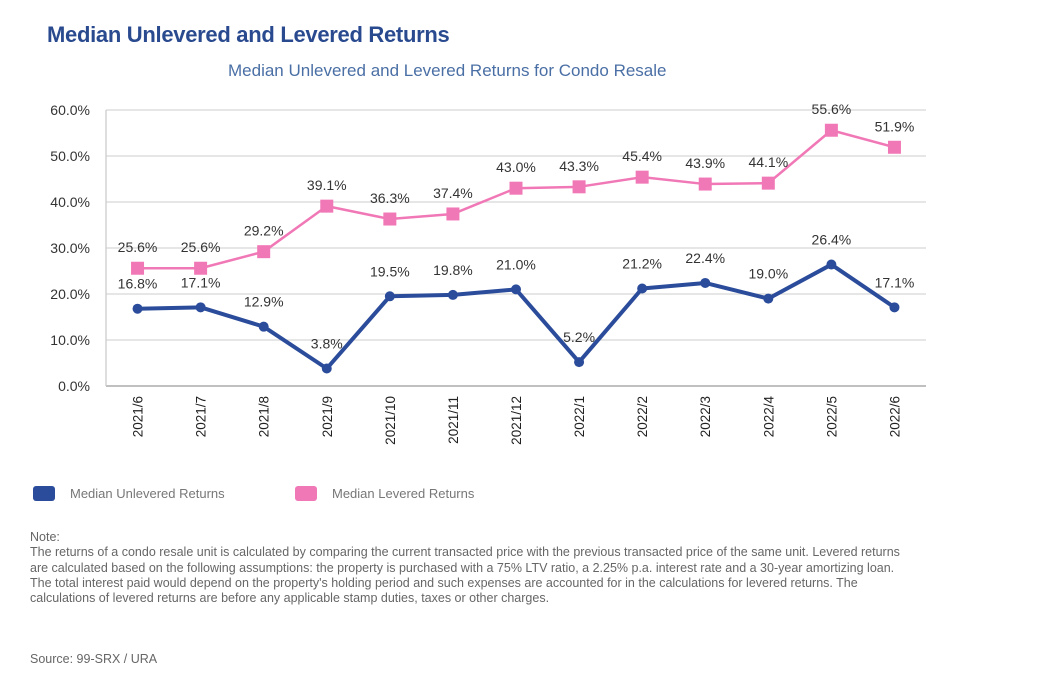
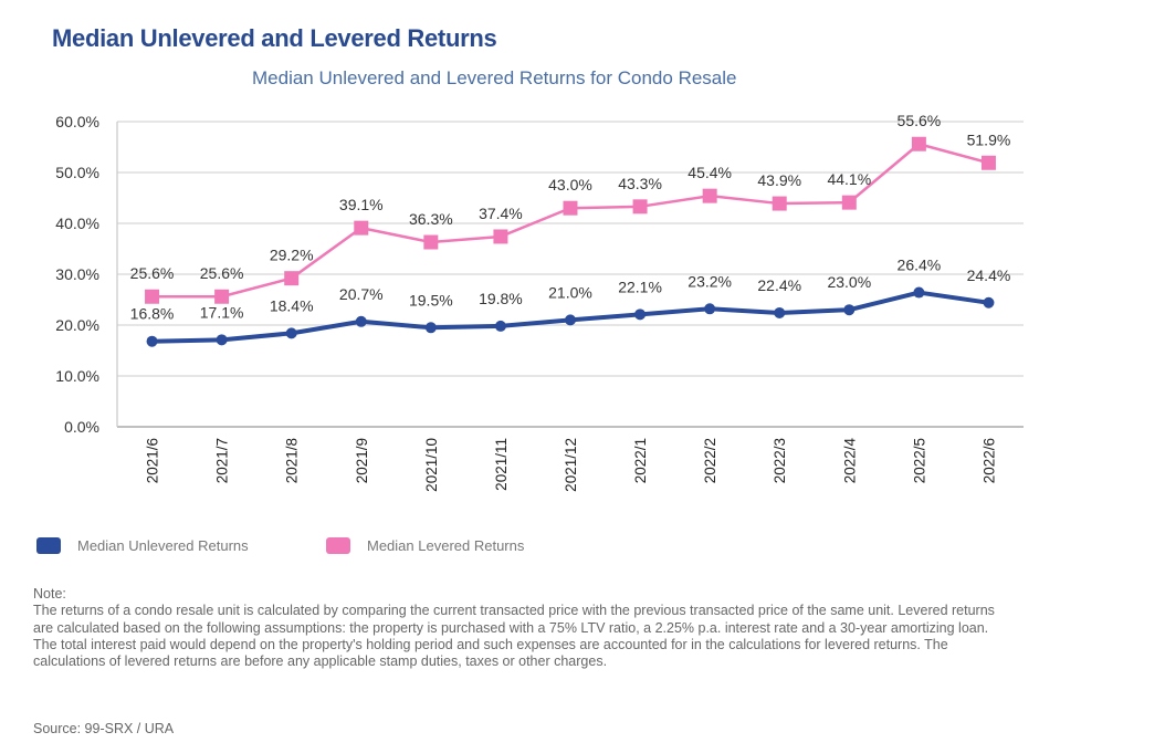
Median Unlevered Returns/2021/8: 12.9% -> 18.4%
Median Unlevered Returns/2021/9: 3.8% -> 20.7%
Median Unlevered Returns/2022/1: 5.2% -> 22.1%
Median Unlevered Returns/2022/2: 21.2% -> 23.2%
Median Unlevered Returns/2022/4: 19.0% -> 23.0%
Median Unlevered Returns/2022/6: 17.1% -> 24.4%
